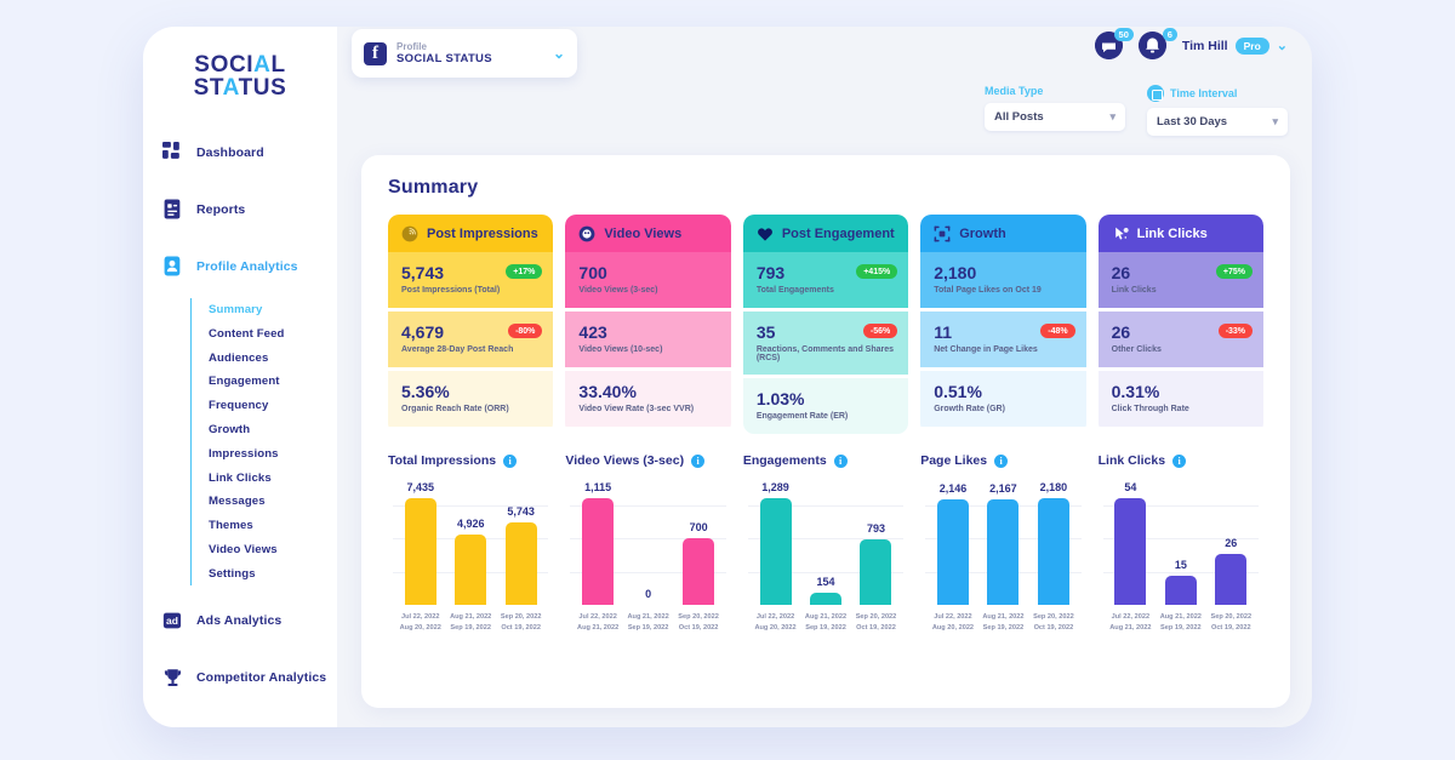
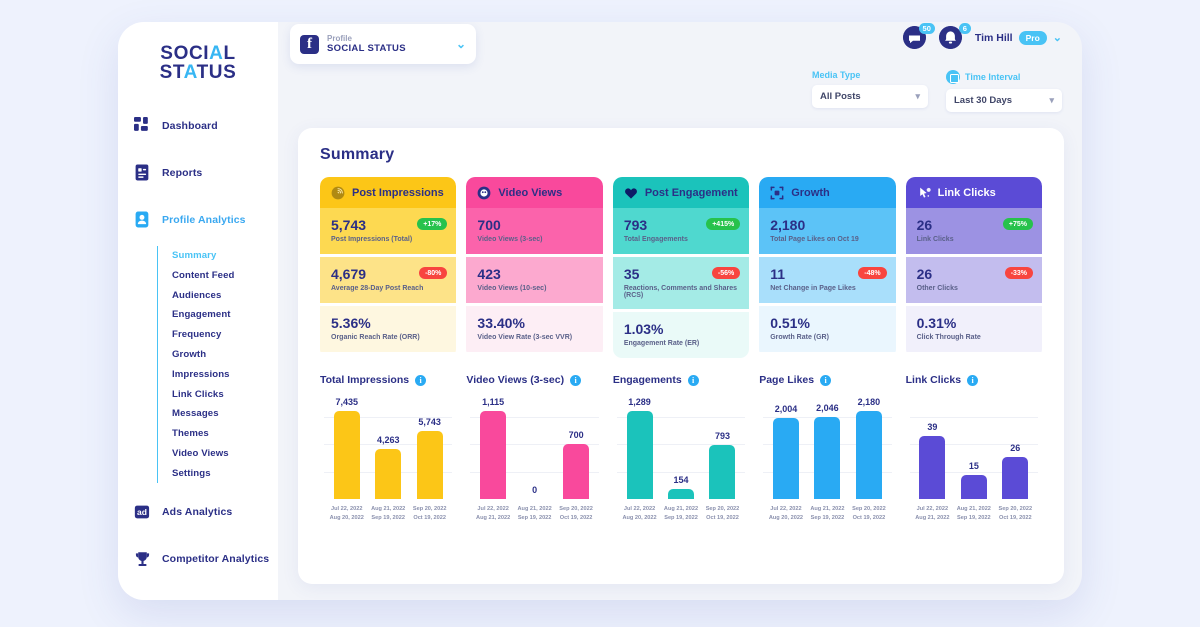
Total Impressions/Aug 21, 2022 Sep 19, 2022: 4,926 -> 4,263
Page Likes/Jul 22, 2022 Aug 20, 2022: 2,146 -> 2,004
Page Likes/Aug 21, 2022 Sep 19, 2022: 2,167 -> 2,046
Link Clicks/Jul 22, 2022 Aug 21, 2022: 54 -> 39
